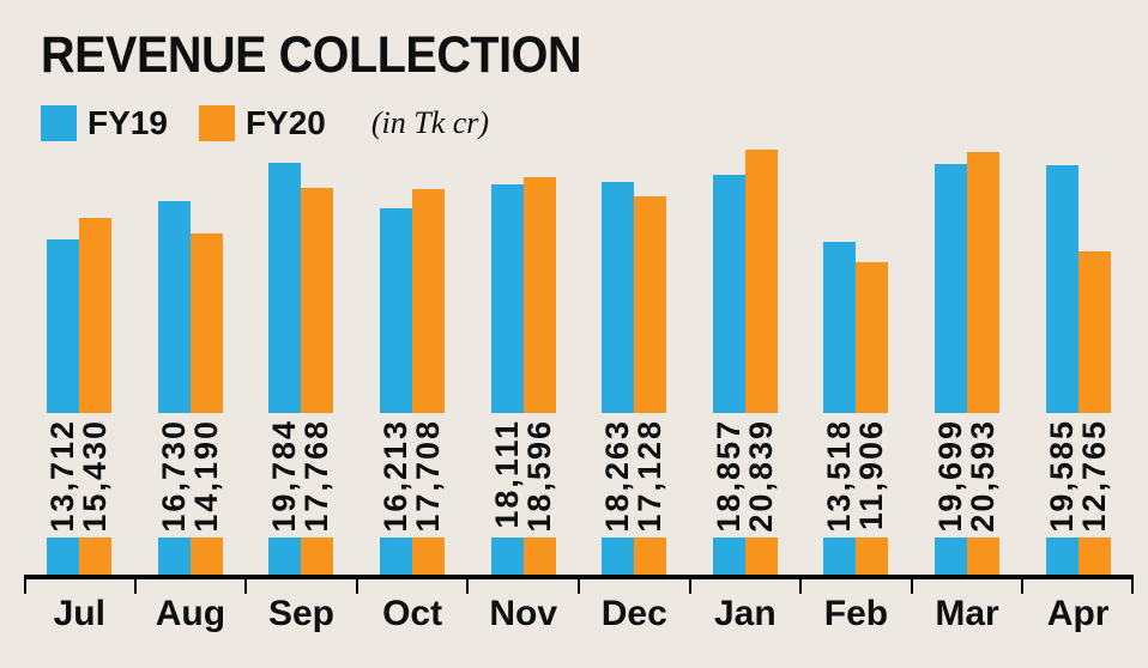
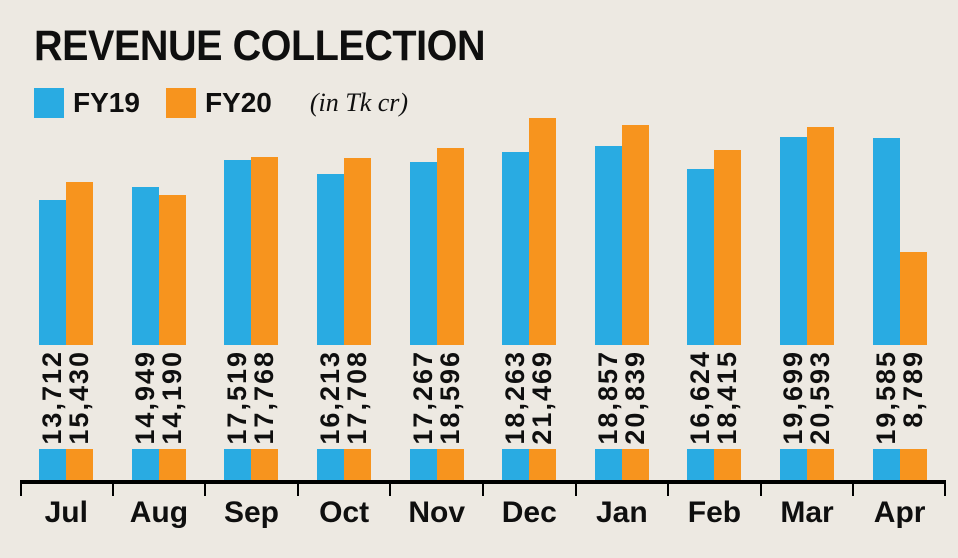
FY19/Aug: 16,730 -> 14,949
FY19/Sep: 19,784 -> 17,519
FY19/Nov: 18,111 -> 17,267
FY20/Dec: 17,128 -> 21,469
FY19/Feb: 13,518 -> 16,624
FY20/Feb: 11,906 -> 18,415
FY20/Apr: 12,765 -> 8,789
